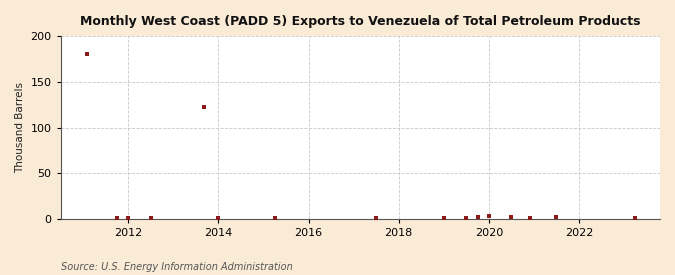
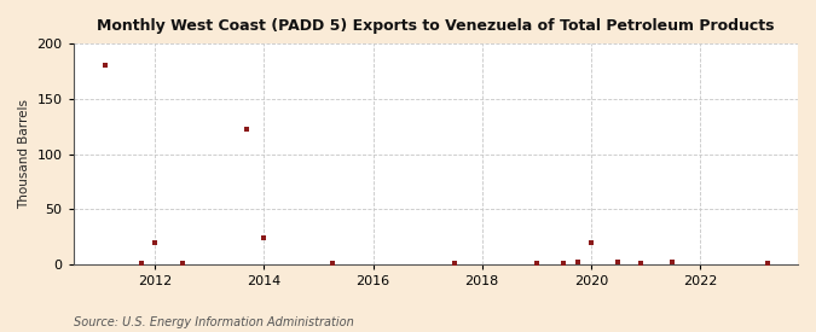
2012: 1 -> 20
2014: 1 -> 24
2020: 3 -> 20
